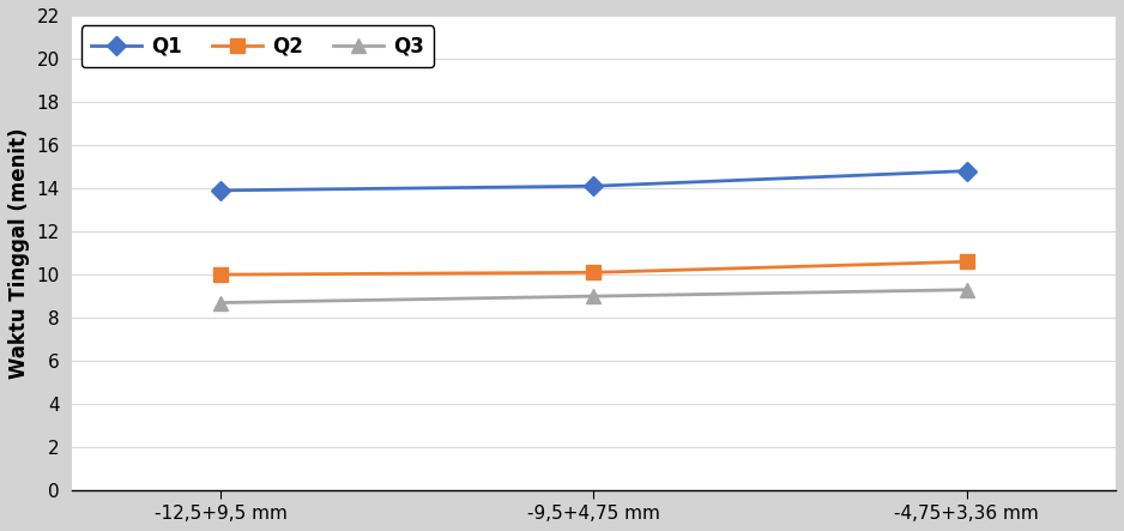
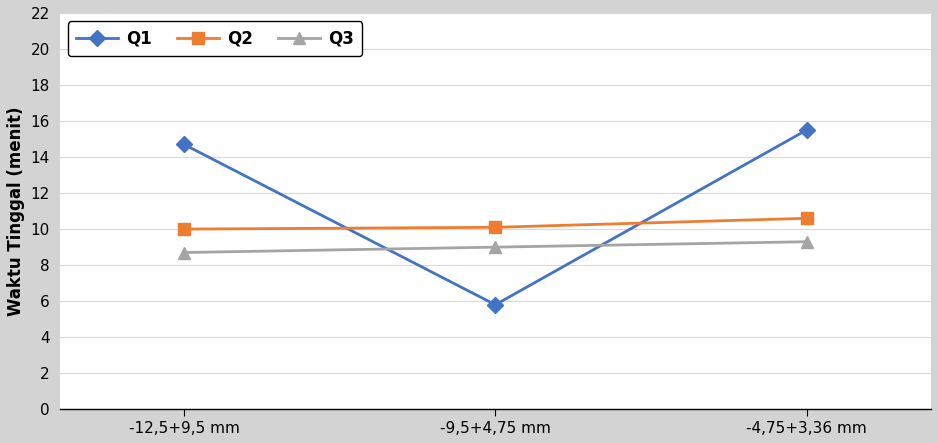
Q1/-12,5+9,5 mm: 13.9 -> 14.7
Q1/-9,5+4,75 mm: 14.1 -> 5.8
Q1/-4,75+3,36 mm: 14.8 -> 15.5
